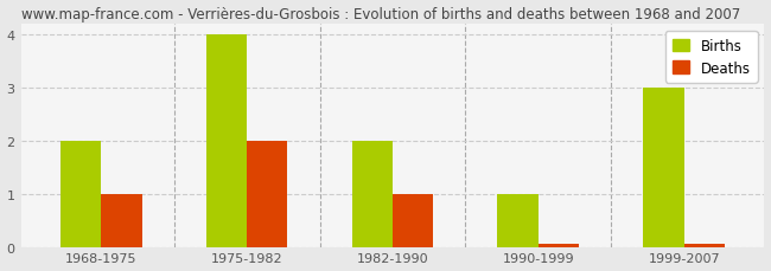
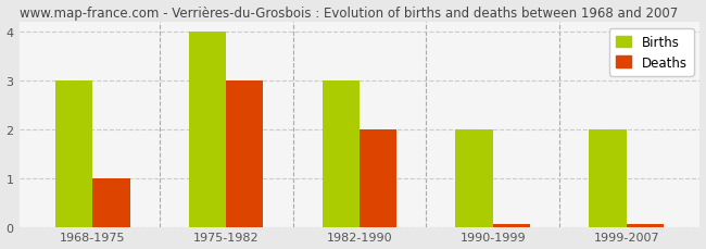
Births/1968-1975: 2 -> 3
Deaths/1975-1982: 2.00 -> 3.00
Births/1982-1990: 2 -> 3
Deaths/1982-1990: 1.00 -> 2.00
Births/1990-1999: 1 -> 2
Births/1999-2007: 3 -> 2
